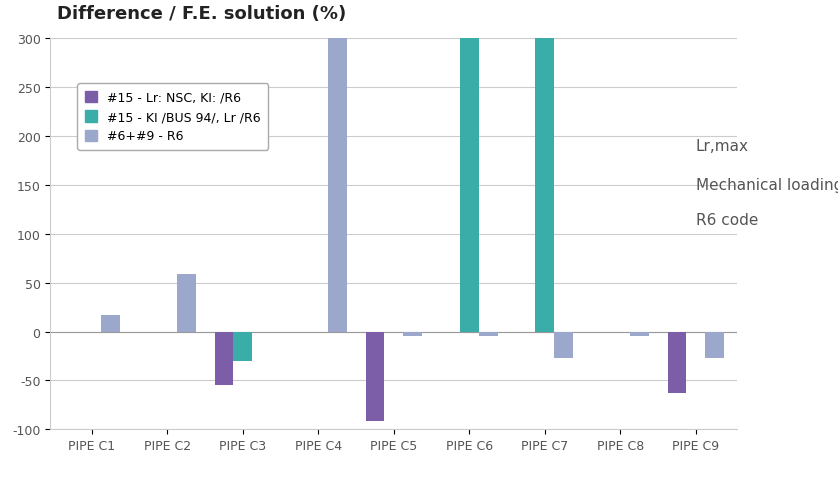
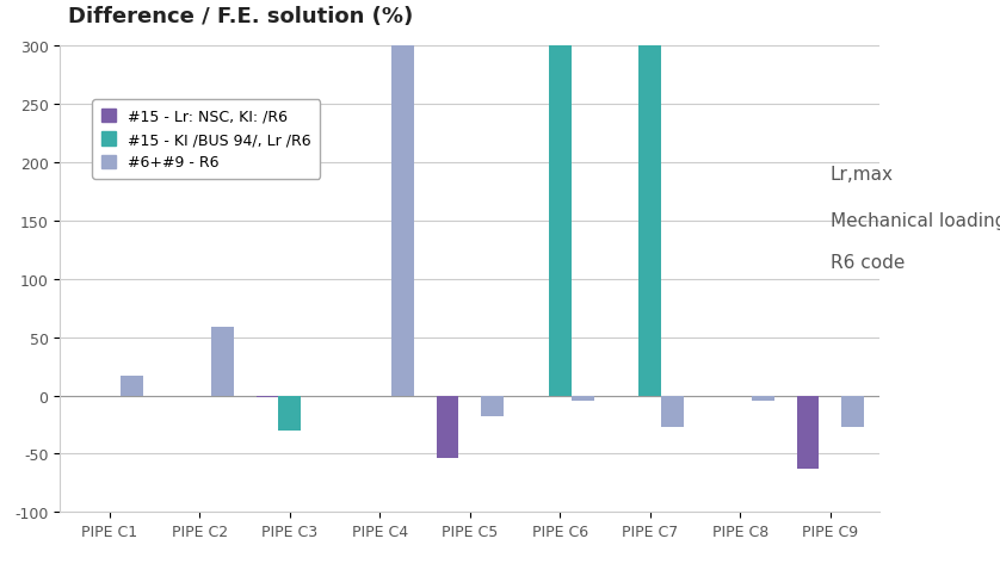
#15 - Lr: NSC, KI: /R6/PIPE C3: -55 -> -2
#15 - Lr: NSC, KI: /R6/PIPE C5: -92 -> -54
#6+#9 - R6/PIPE C5: -5 -> -18
